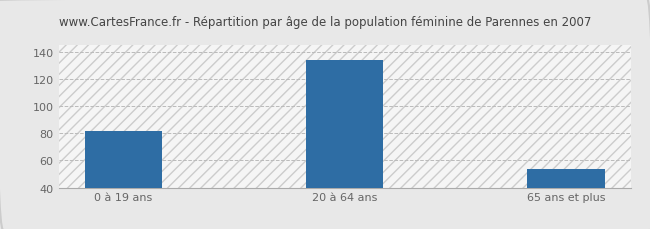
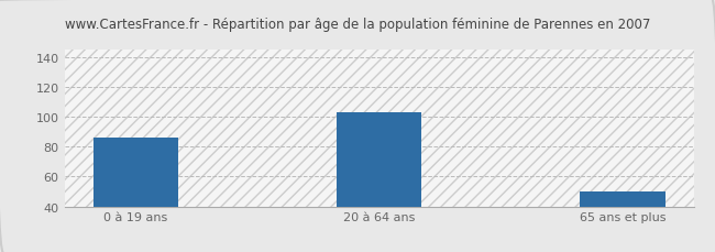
0 à 19 ans: 82 -> 86
20 à 64 ans: 134 -> 103
65 ans et plus: 54 -> 50
